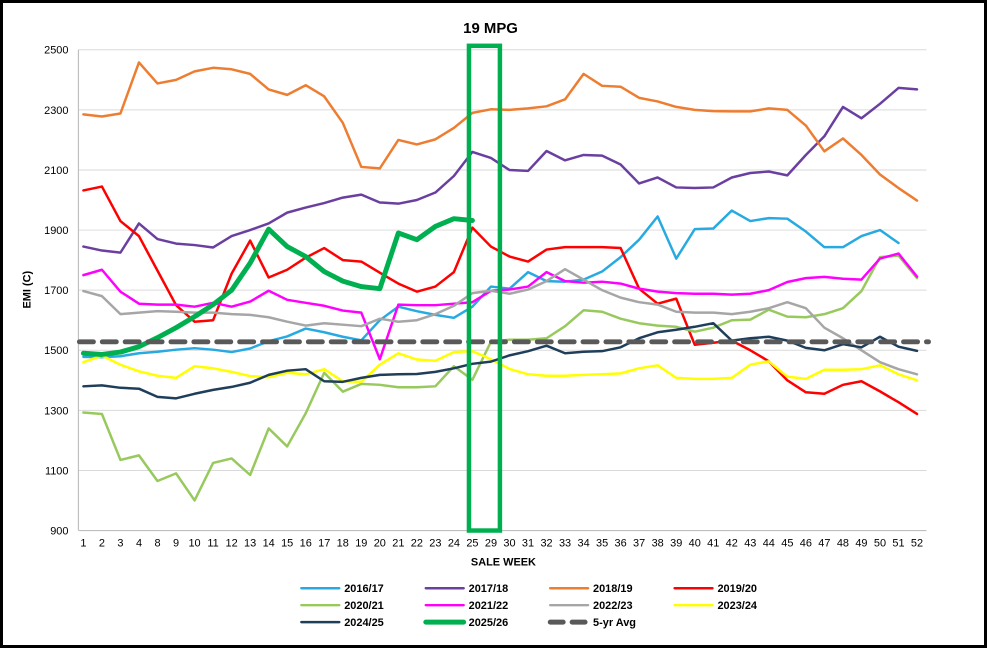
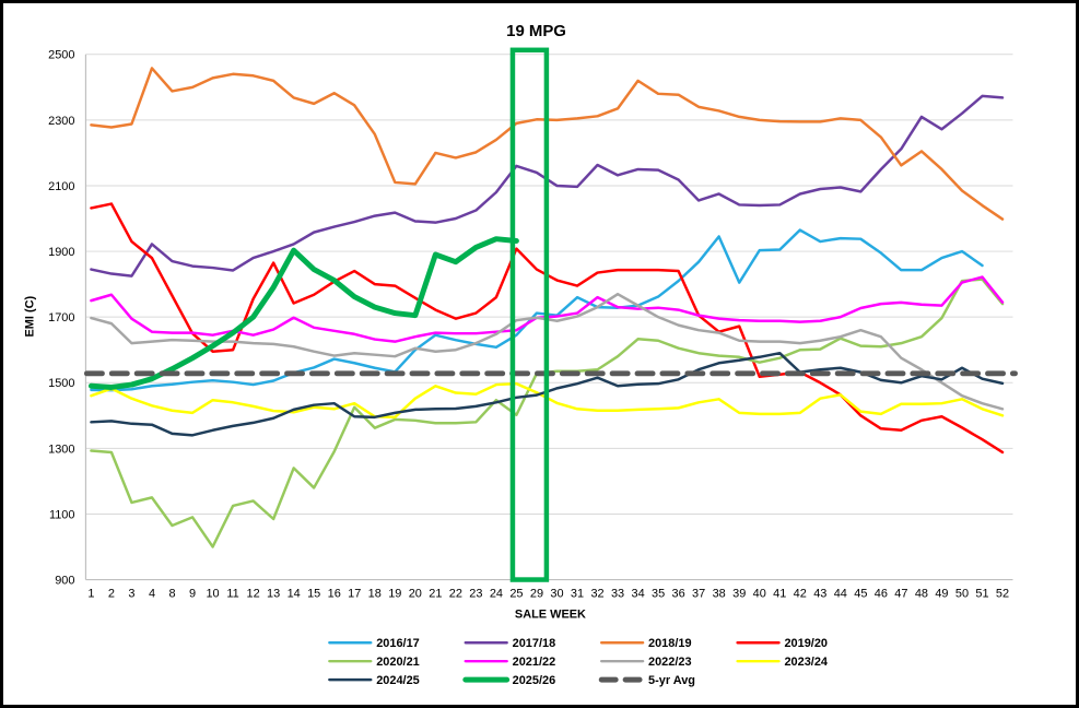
2021/22/20: 1470 -> 1640
